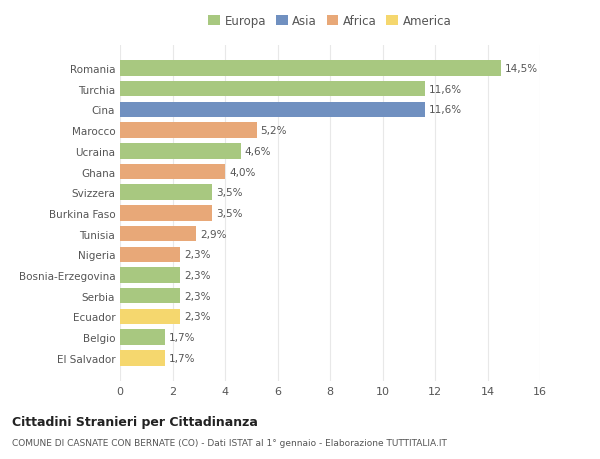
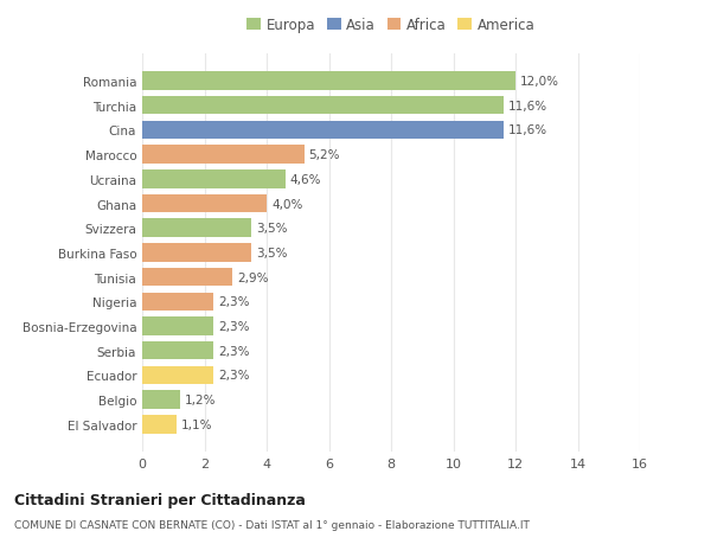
Romania: 14,5% -> 12,0%
Belgio: 1,7% -> 1,2%
El Salvador: 1,7% -> 1,1%
